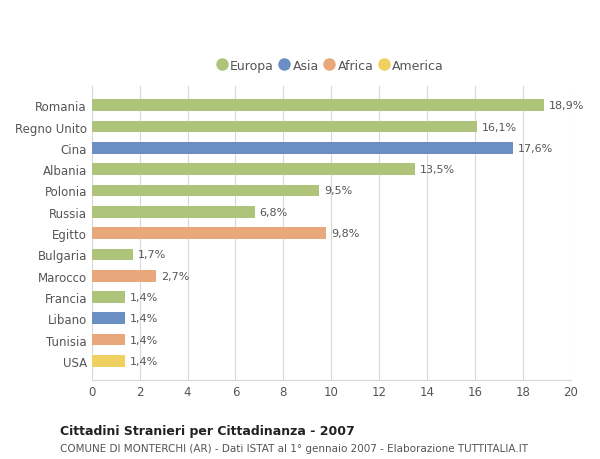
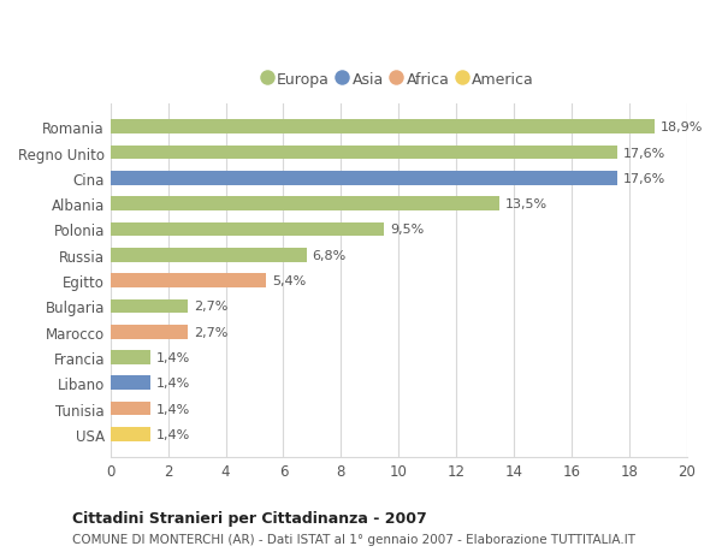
Regno Unito: 16,1% -> 17,6%
Egitto: 9,8% -> 5,4%
Bulgaria: 1,7% -> 2,7%
